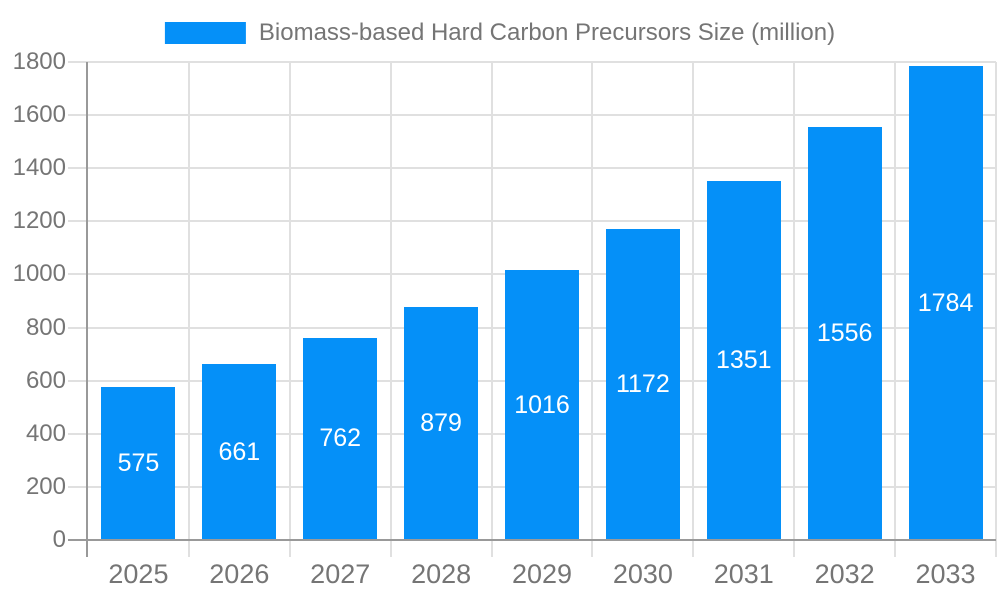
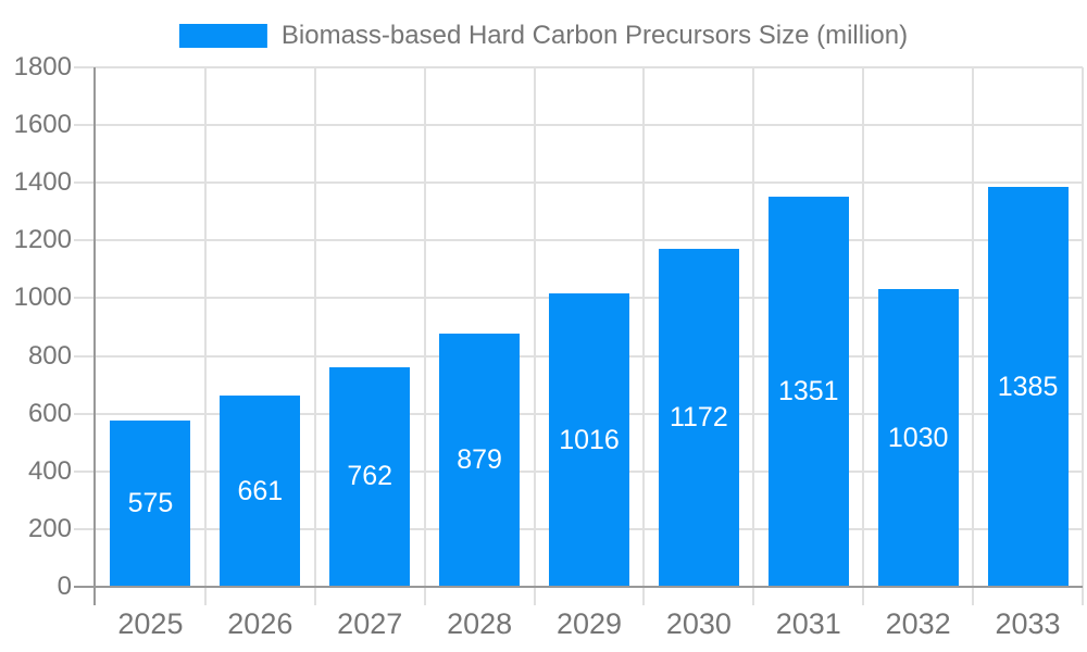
2032: 1556 -> 1030
2033: 1784 -> 1385
